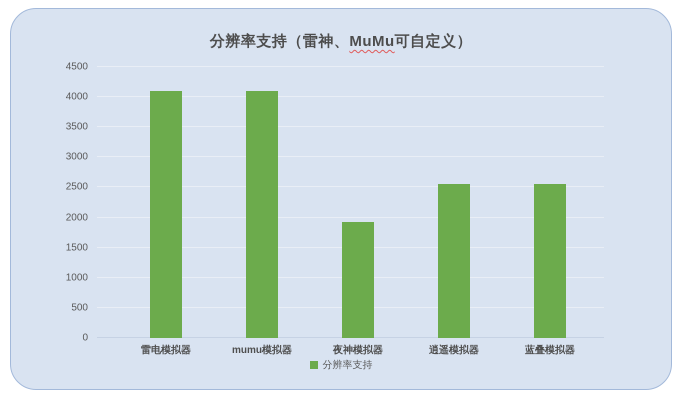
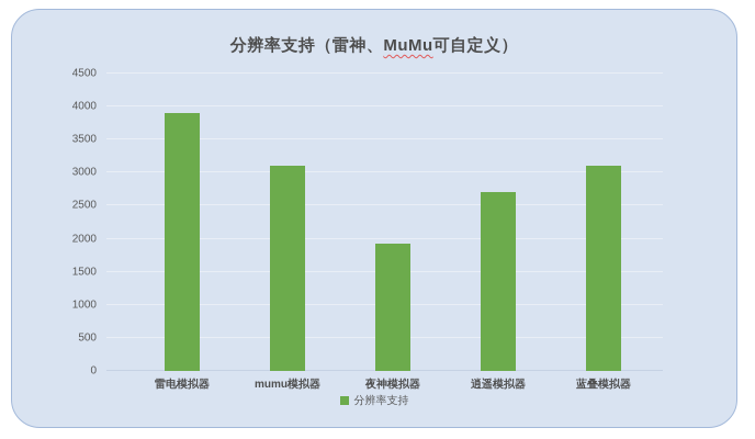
雷电模拟器: 4100 -> 3900
mumu模拟器: 4100 -> 3100
逍遥模拟器: 2600 -> 2700
蓝叠模拟器: 2600 -> 3100
